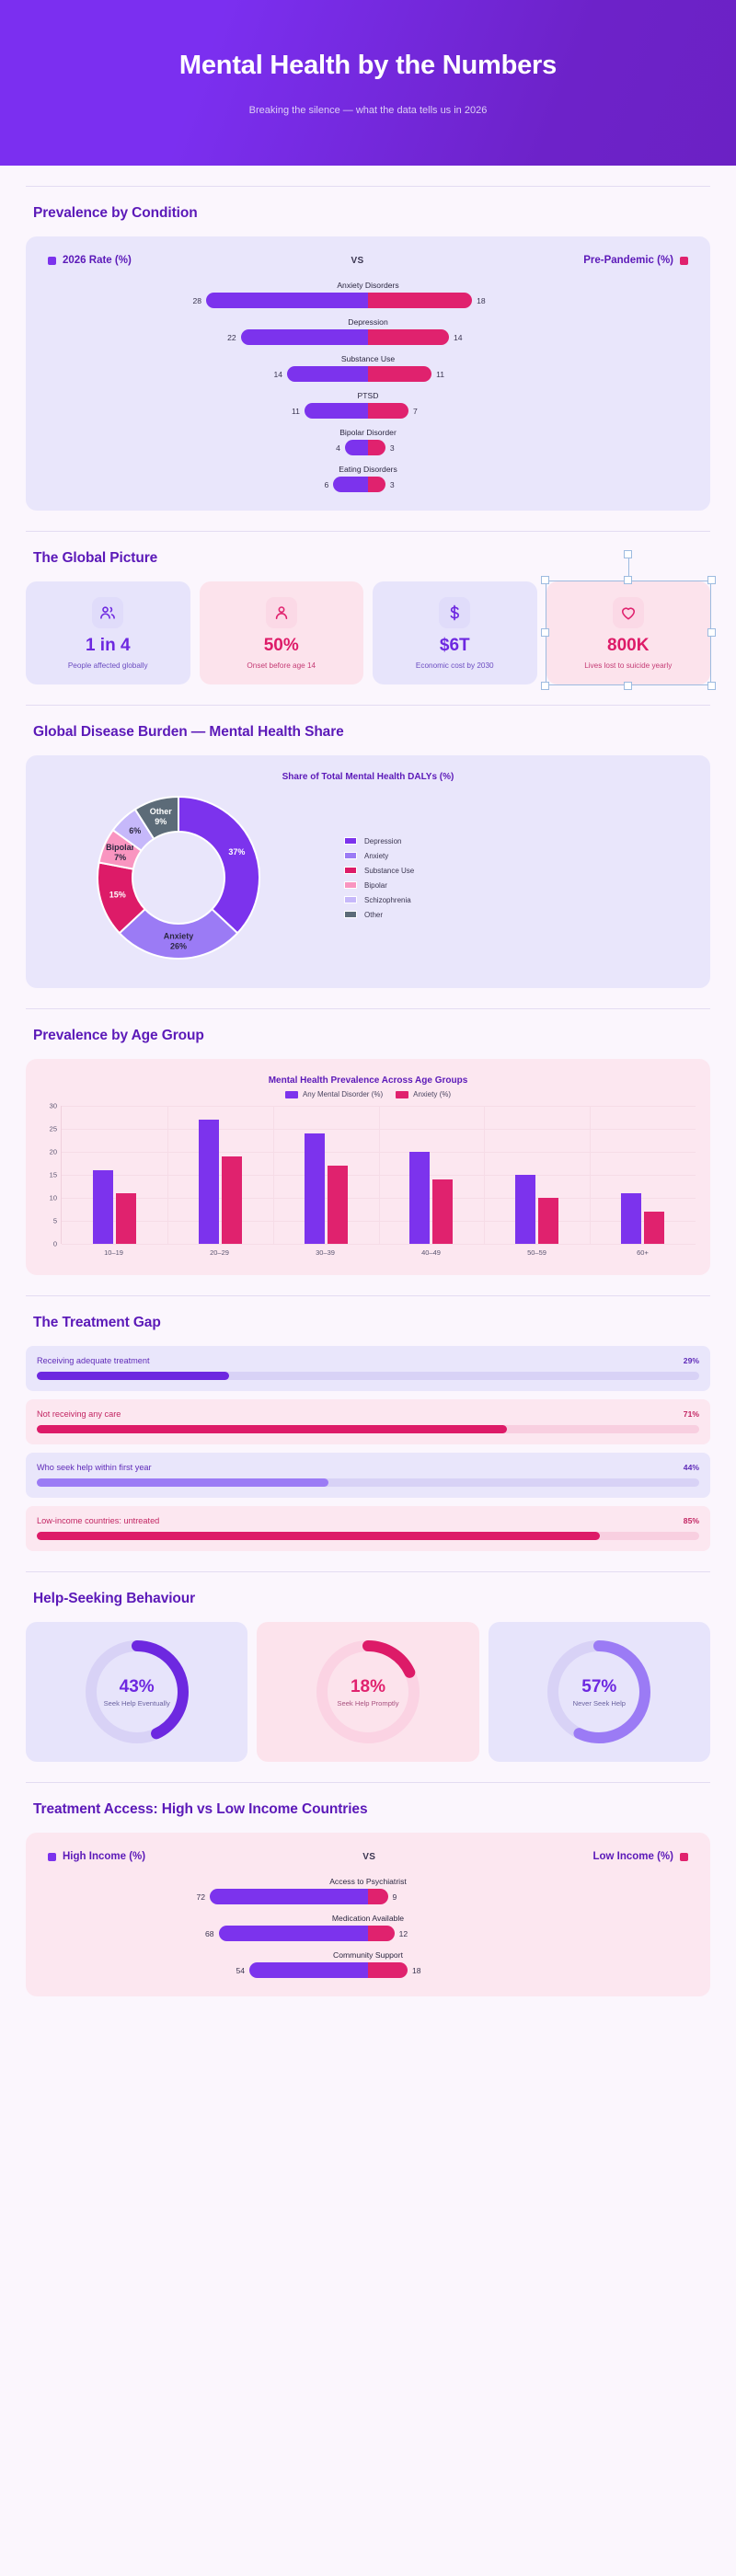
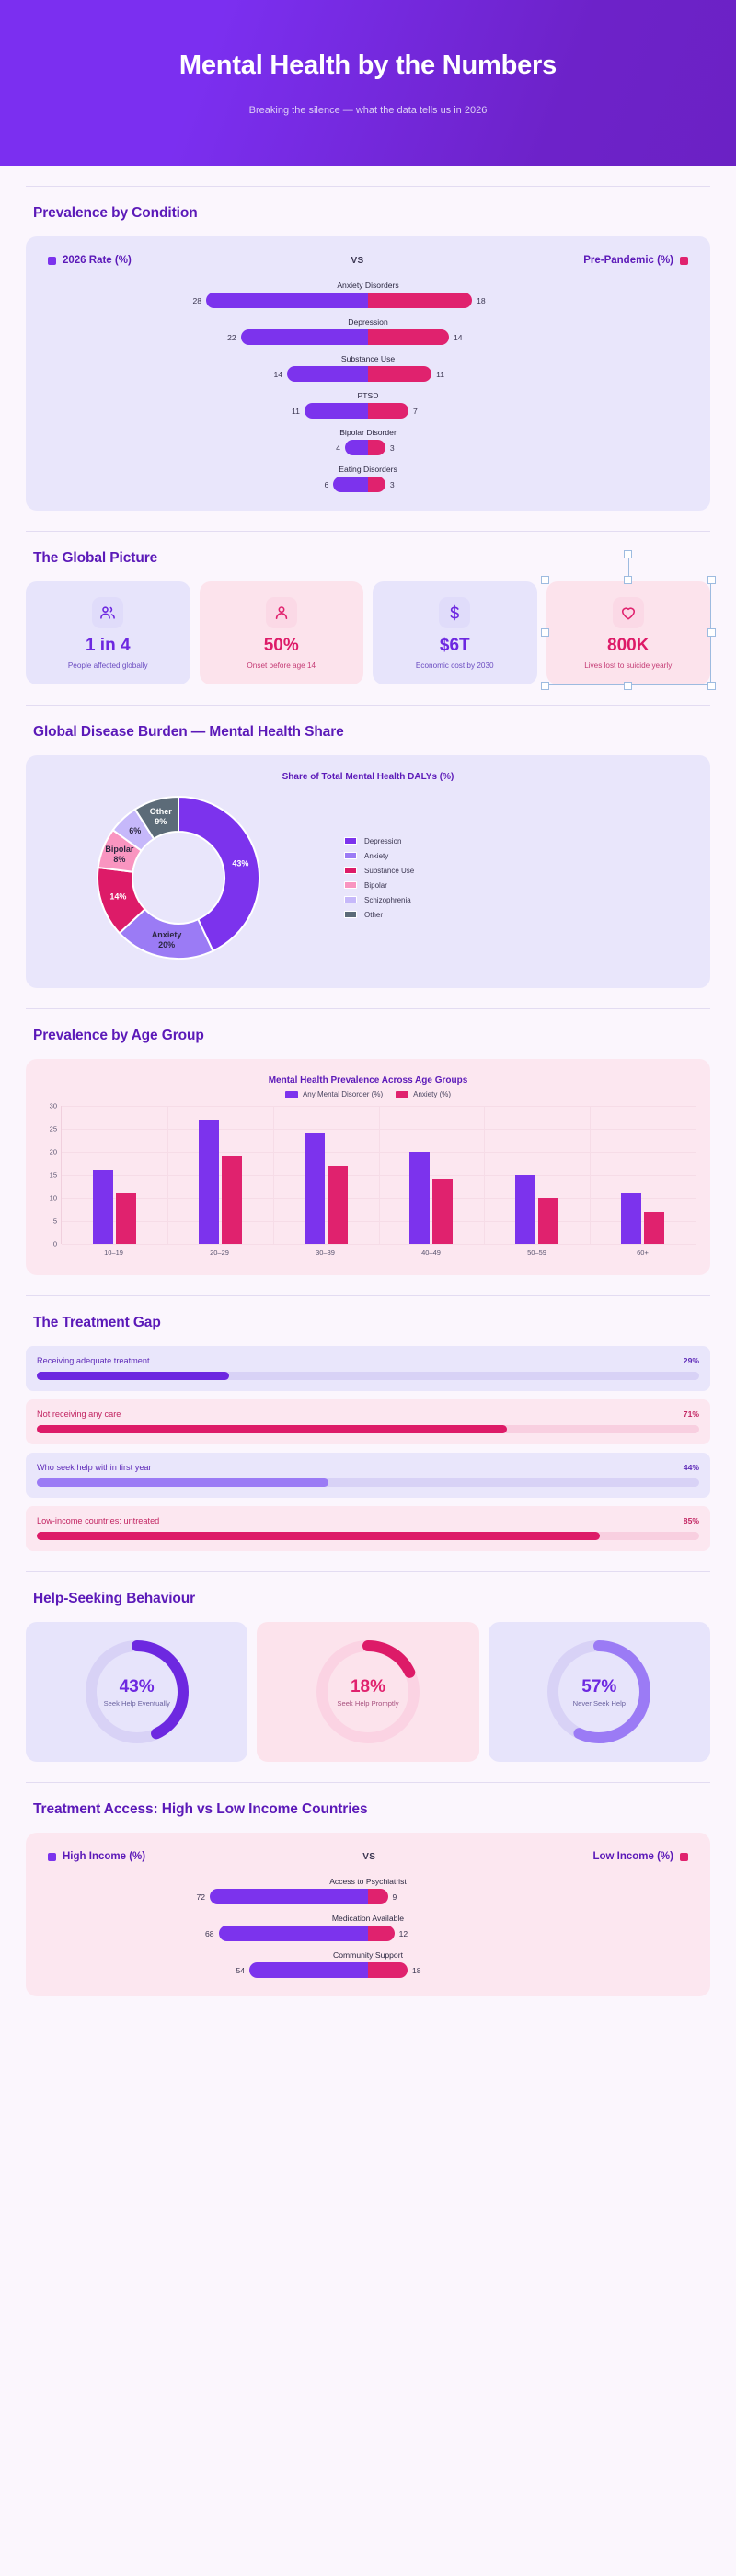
Share of Total Mental Health DALYs (%)/Depression: 37% -> 43%
Share of Total Mental Health DALYs (%)/Anxiety: 26% -> 20%
Share of Total Mental Health DALYs (%)/Substance Use: 15% -> 14%
Share of Total Mental Health DALYs (%)/Bipolar: 7% -> 8%
